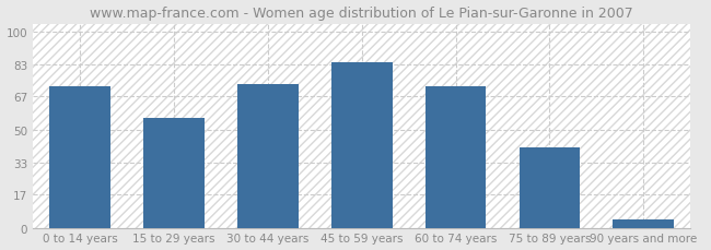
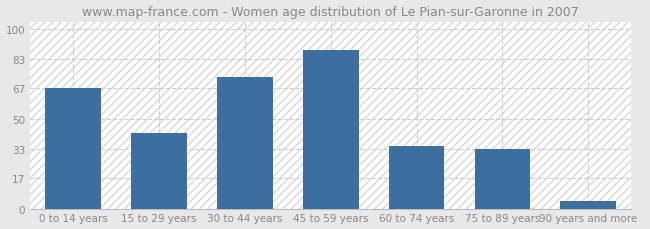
0 to 14 years: 72 -> 67
15 to 29 years: 56 -> 42
45 to 59 years: 84 -> 88
60 to 74 years: 72 -> 35
75 to 89 years: 41 -> 33
